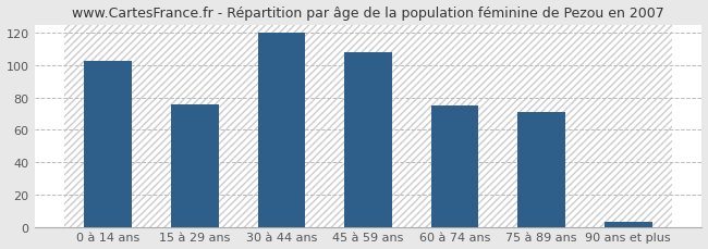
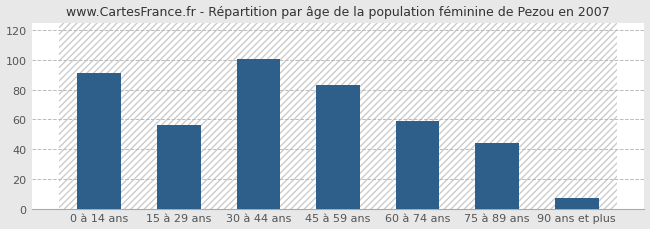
0 à 14 ans: 103 -> 91
15 à 29 ans: 76 -> 56
30 à 44 ans: 120 -> 101
45 à 59 ans: 108 -> 83
60 à 74 ans: 75 -> 59
75 à 89 ans: 71 -> 44
90 ans et plus: 3 -> 7
